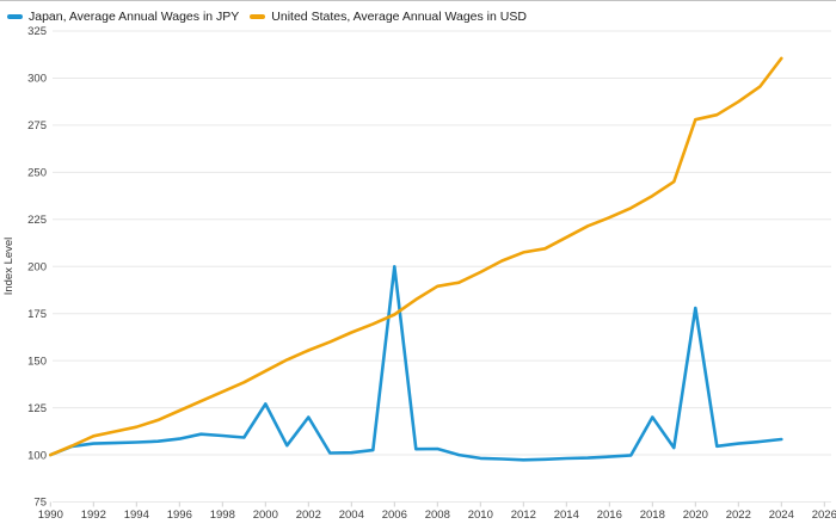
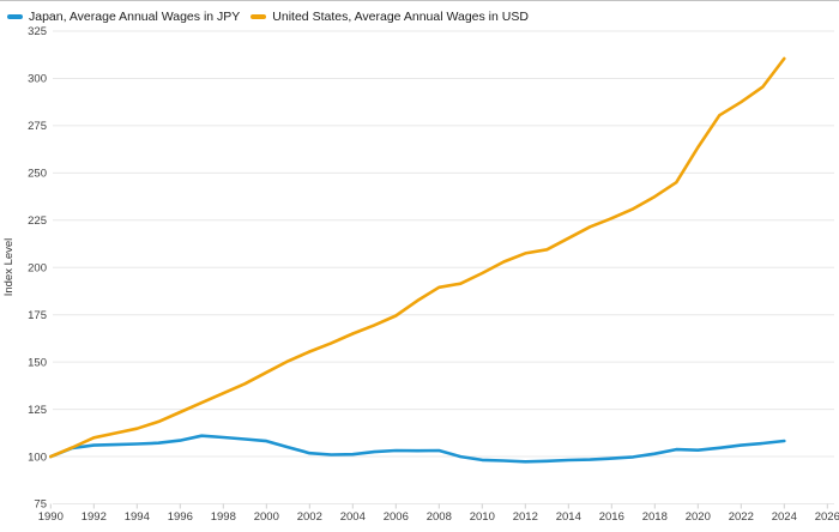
Japan, Average Annual Wages in JPY/2000: 127 -> 108
Japan, Average Annual Wages in JPY/2002: 120 -> 102
Japan, Average Annual Wages in JPY/2006: 200 -> 103
Japan, Average Annual Wages in JPY/2018: 120 -> 102
Japan, Average Annual Wages in JPY/2020: 178 -> 103
United States, Average Annual Wages in USD/2020: 278 -> 264
